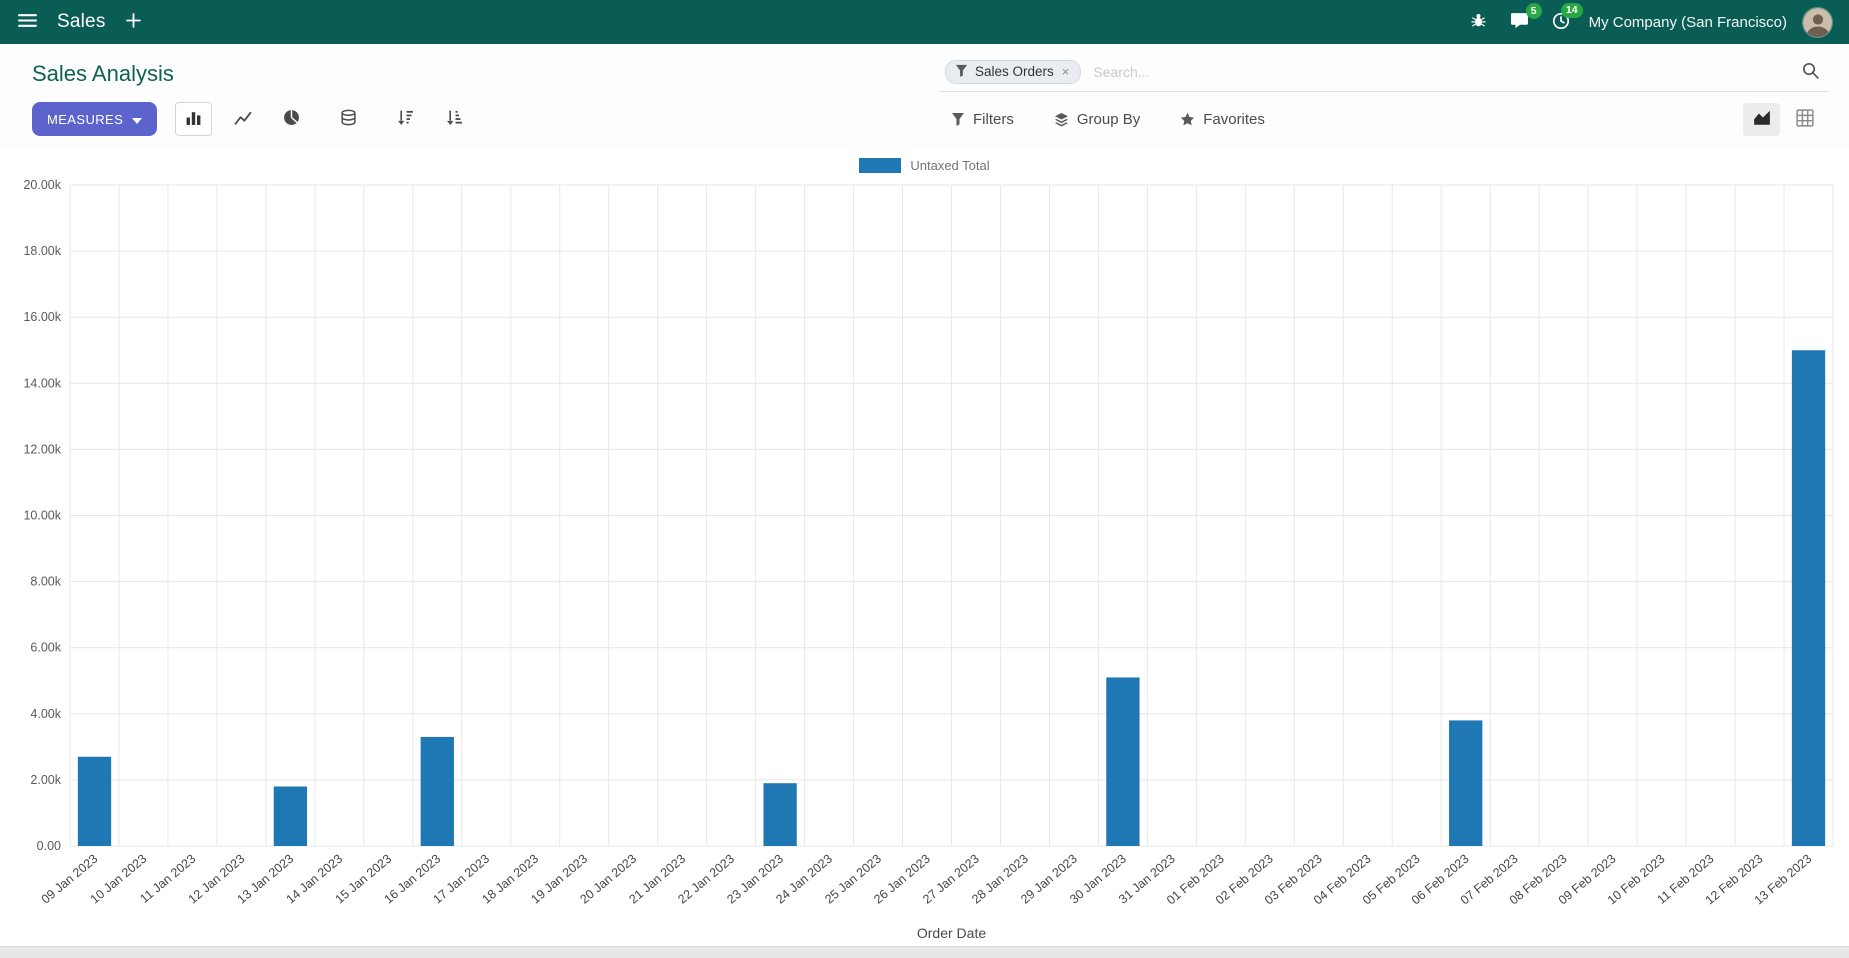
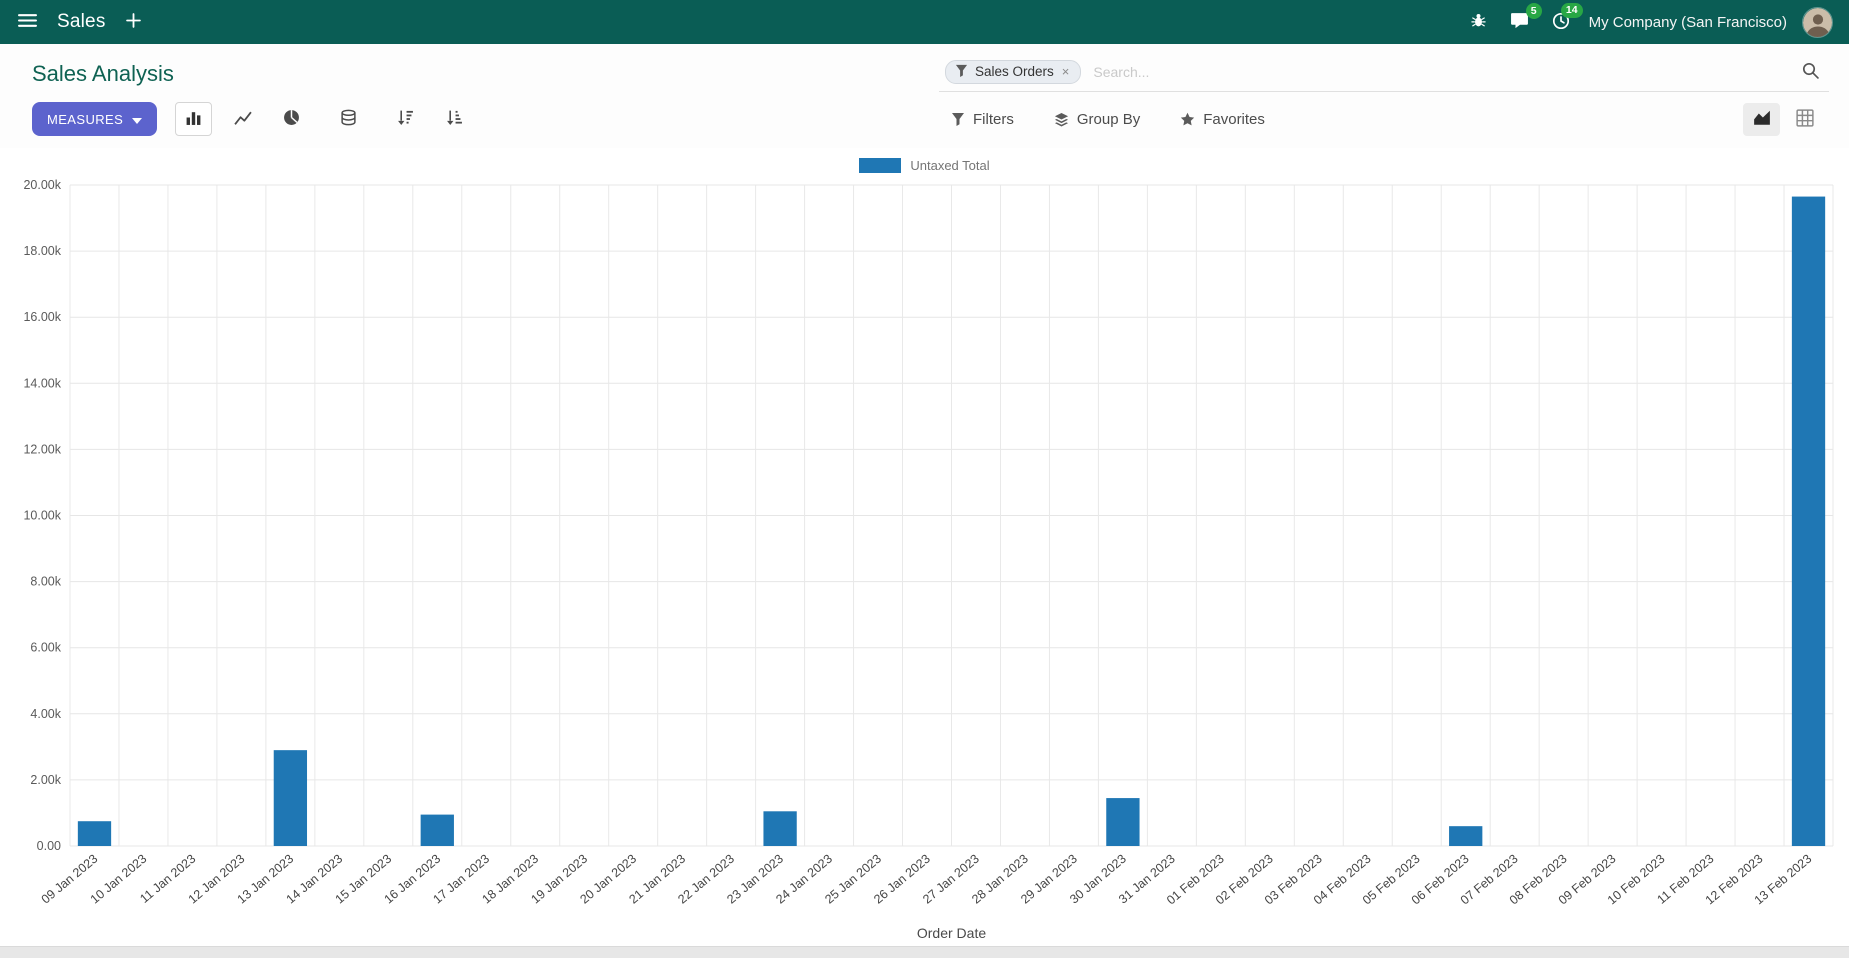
09 Jan 2023: 2.7k -> 0.8k
13 Jan 2023: 1.8k -> 2.9k
16 Jan 2023: 3.3k -> 1.0k
23 Jan 2023: 1.9k -> 1.0k
30 Jan 2023: 5.1k -> 1.4k
06 Feb 2023: 3.8k -> 0.6k
13 Feb 2023: 15.0k -> 19.6k
